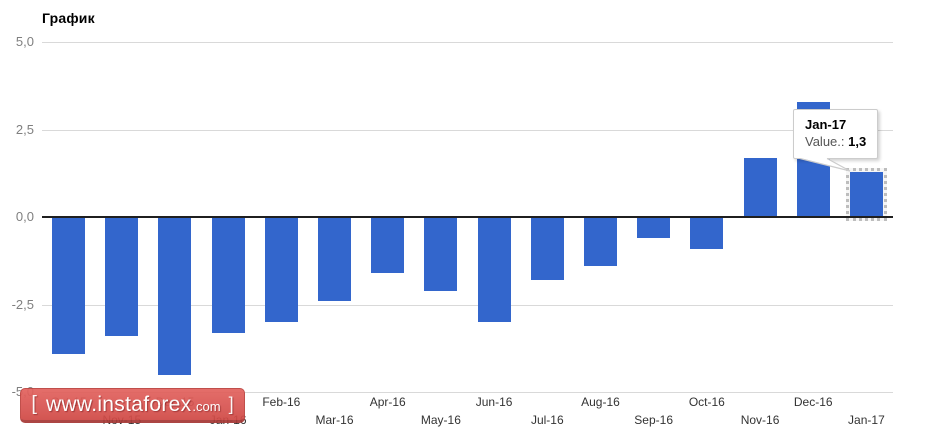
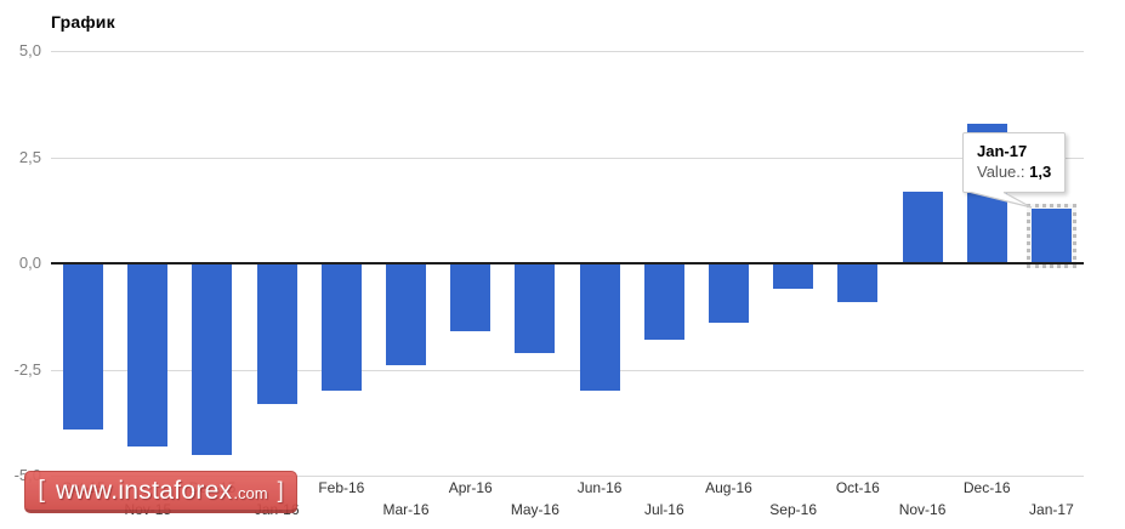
Nov-15: -3,4 -> -4,3
